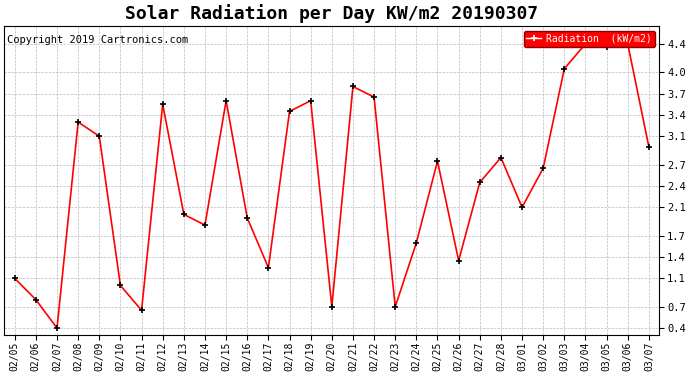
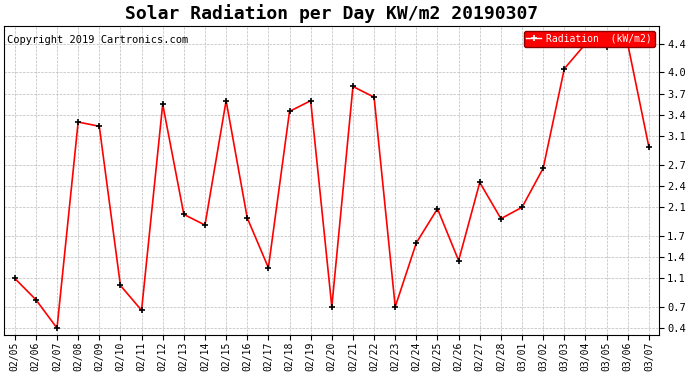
02/09: 3.10 -> 3.24
02/25: 2.75 -> 2.08
02/28: 2.80 -> 1.94
